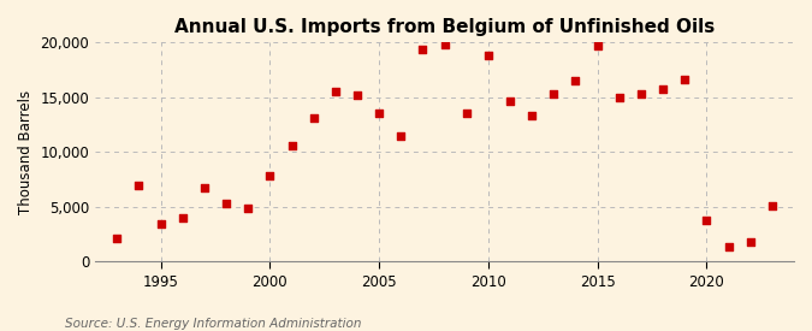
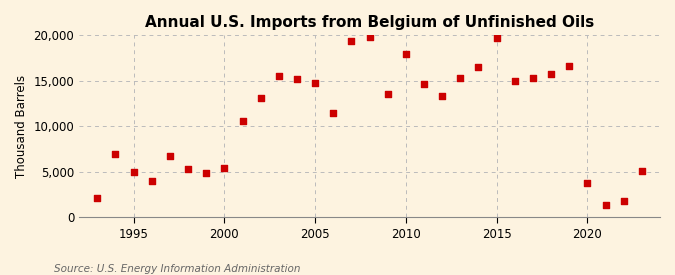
1995: 3,400 -> 5,000
2000: 7,800 -> 5,400
2005: 13,500 -> 14,800
2010: 18,800 -> 18,000
